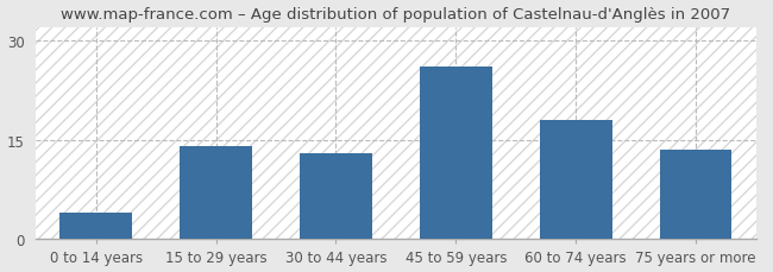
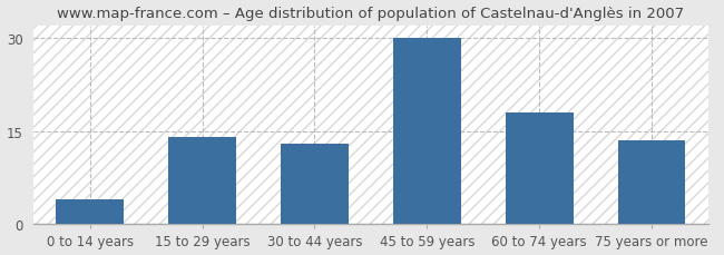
45 to 59 years: 26.0 -> 30.0
